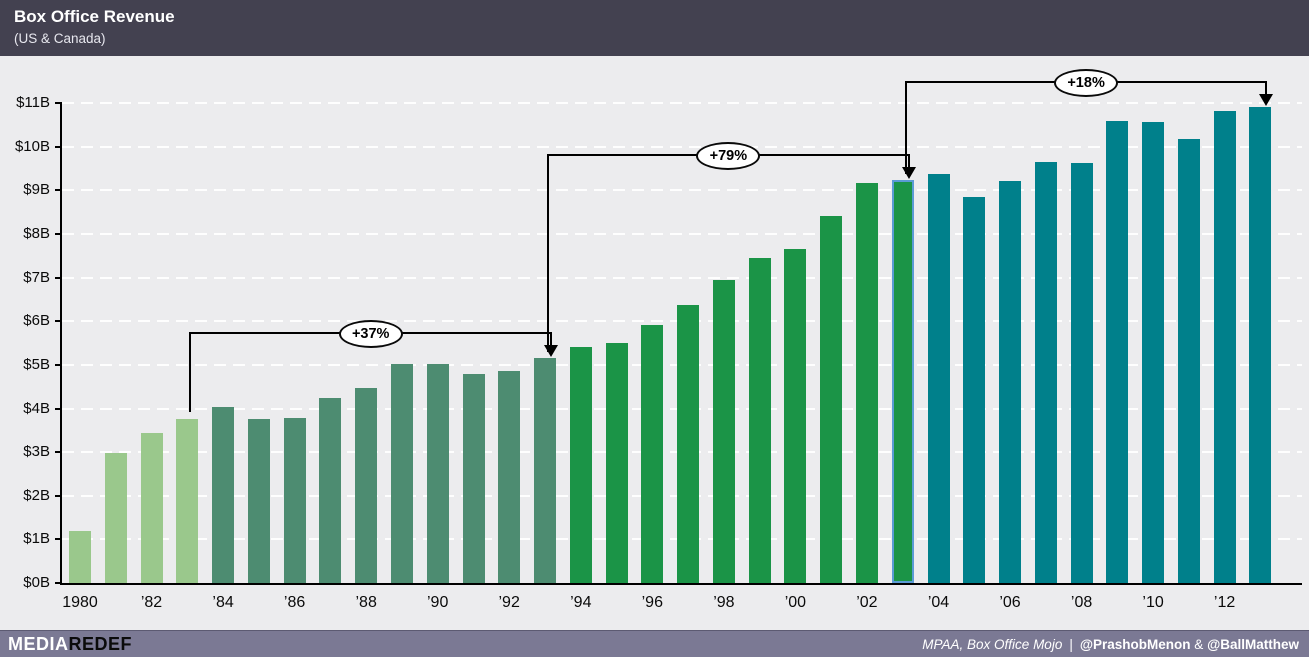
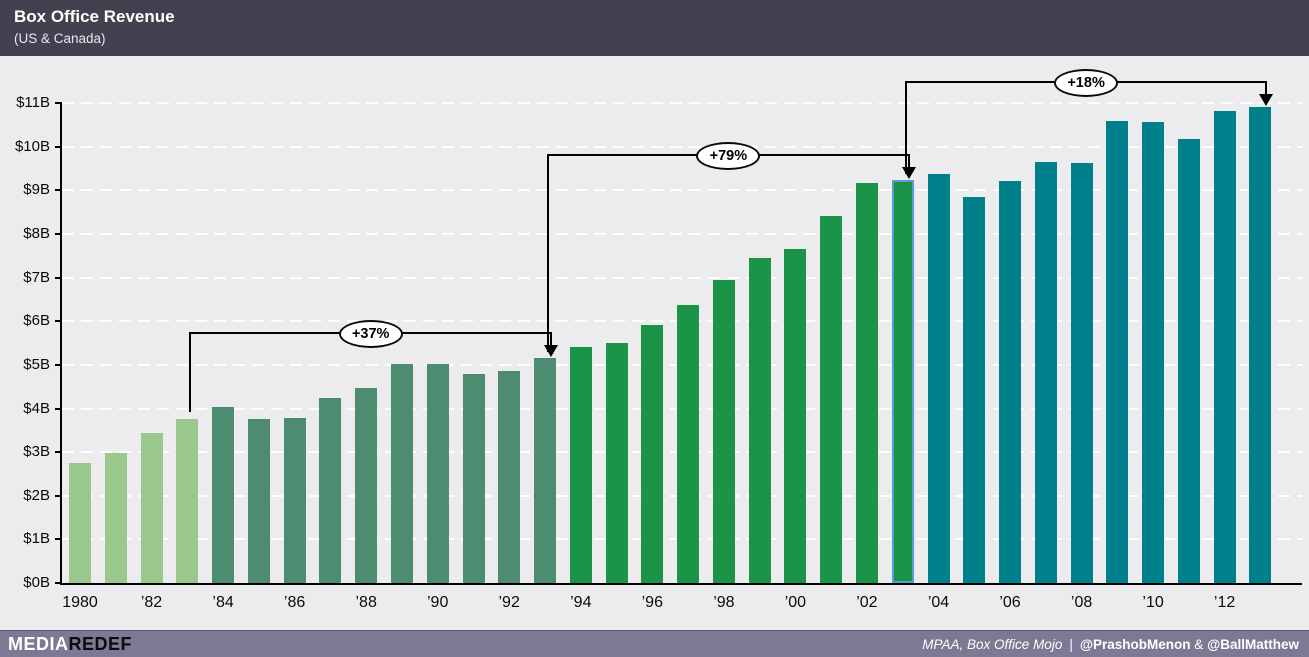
1980: $1.2B -> $2.8B
